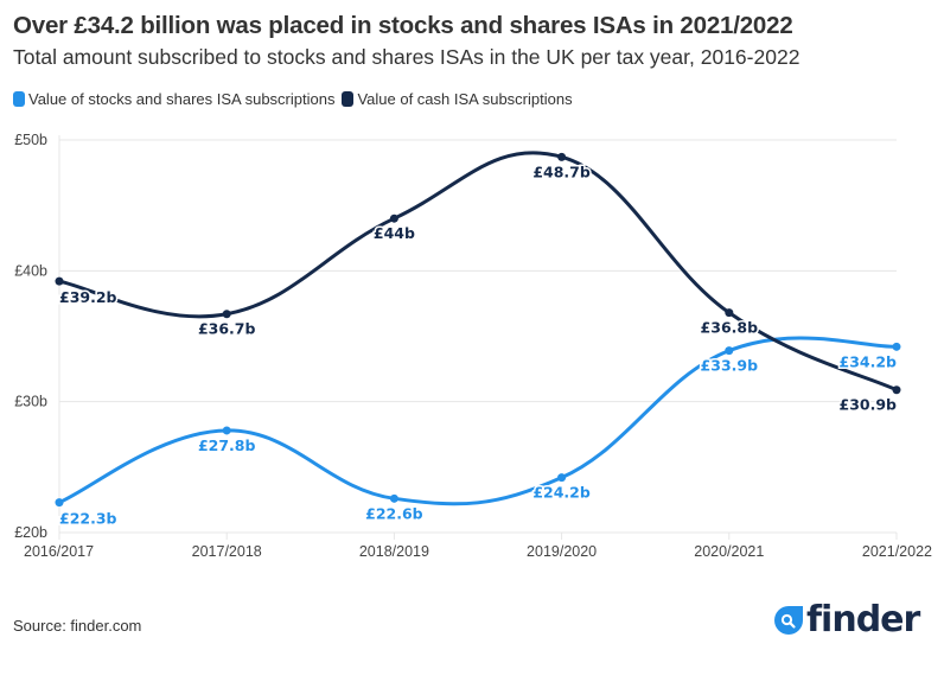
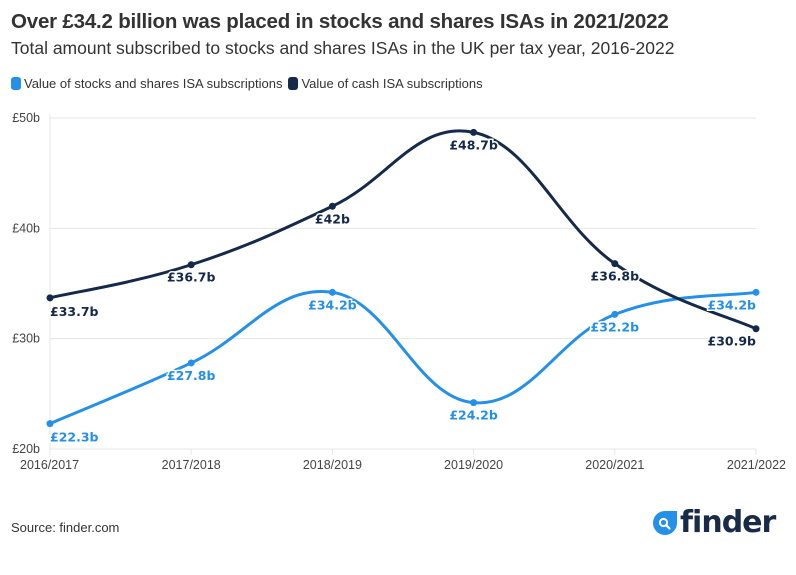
Value of cash ISA subscriptions/2016/2017: £39.2b -> £33.7b
Value of stocks and shares ISA subscriptions/2018/2019: £22.6b -> £34.2b
Value of cash ISA subscriptions/2018/2019: £44b -> £42b
Value of stocks and shares ISA subscriptions/2020/2021: £33.9b -> £32.2b
